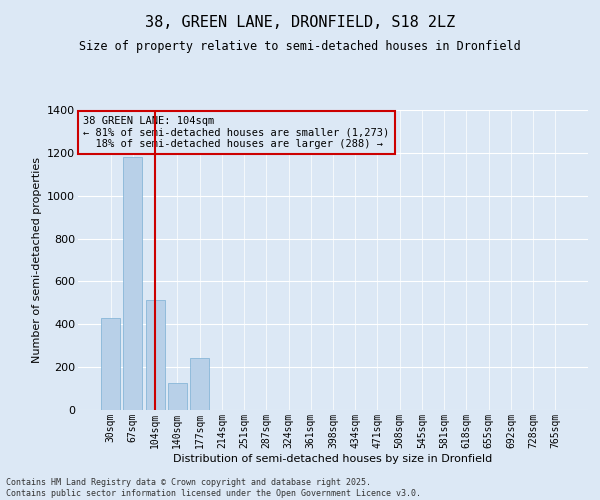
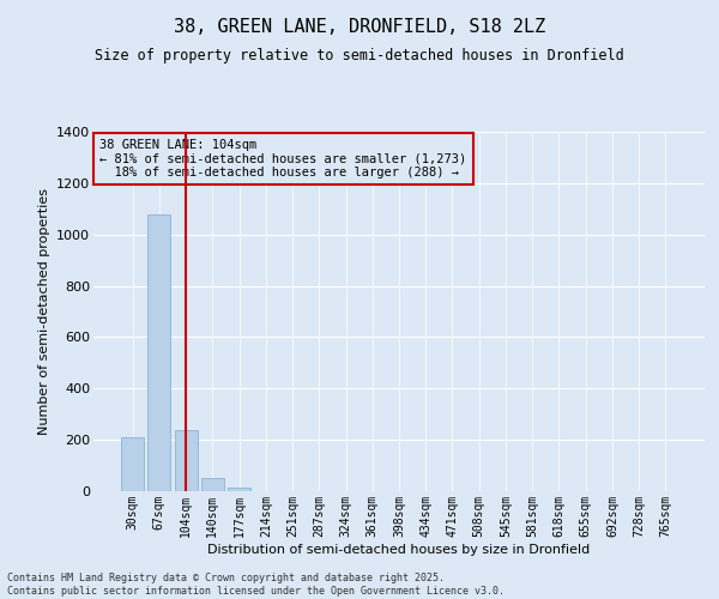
30sqm: 430 -> 210
67sqm: 1180 -> 1080
104sqm: 515 -> 240
140sqm: 125 -> 50
177sqm: 245 -> 15
